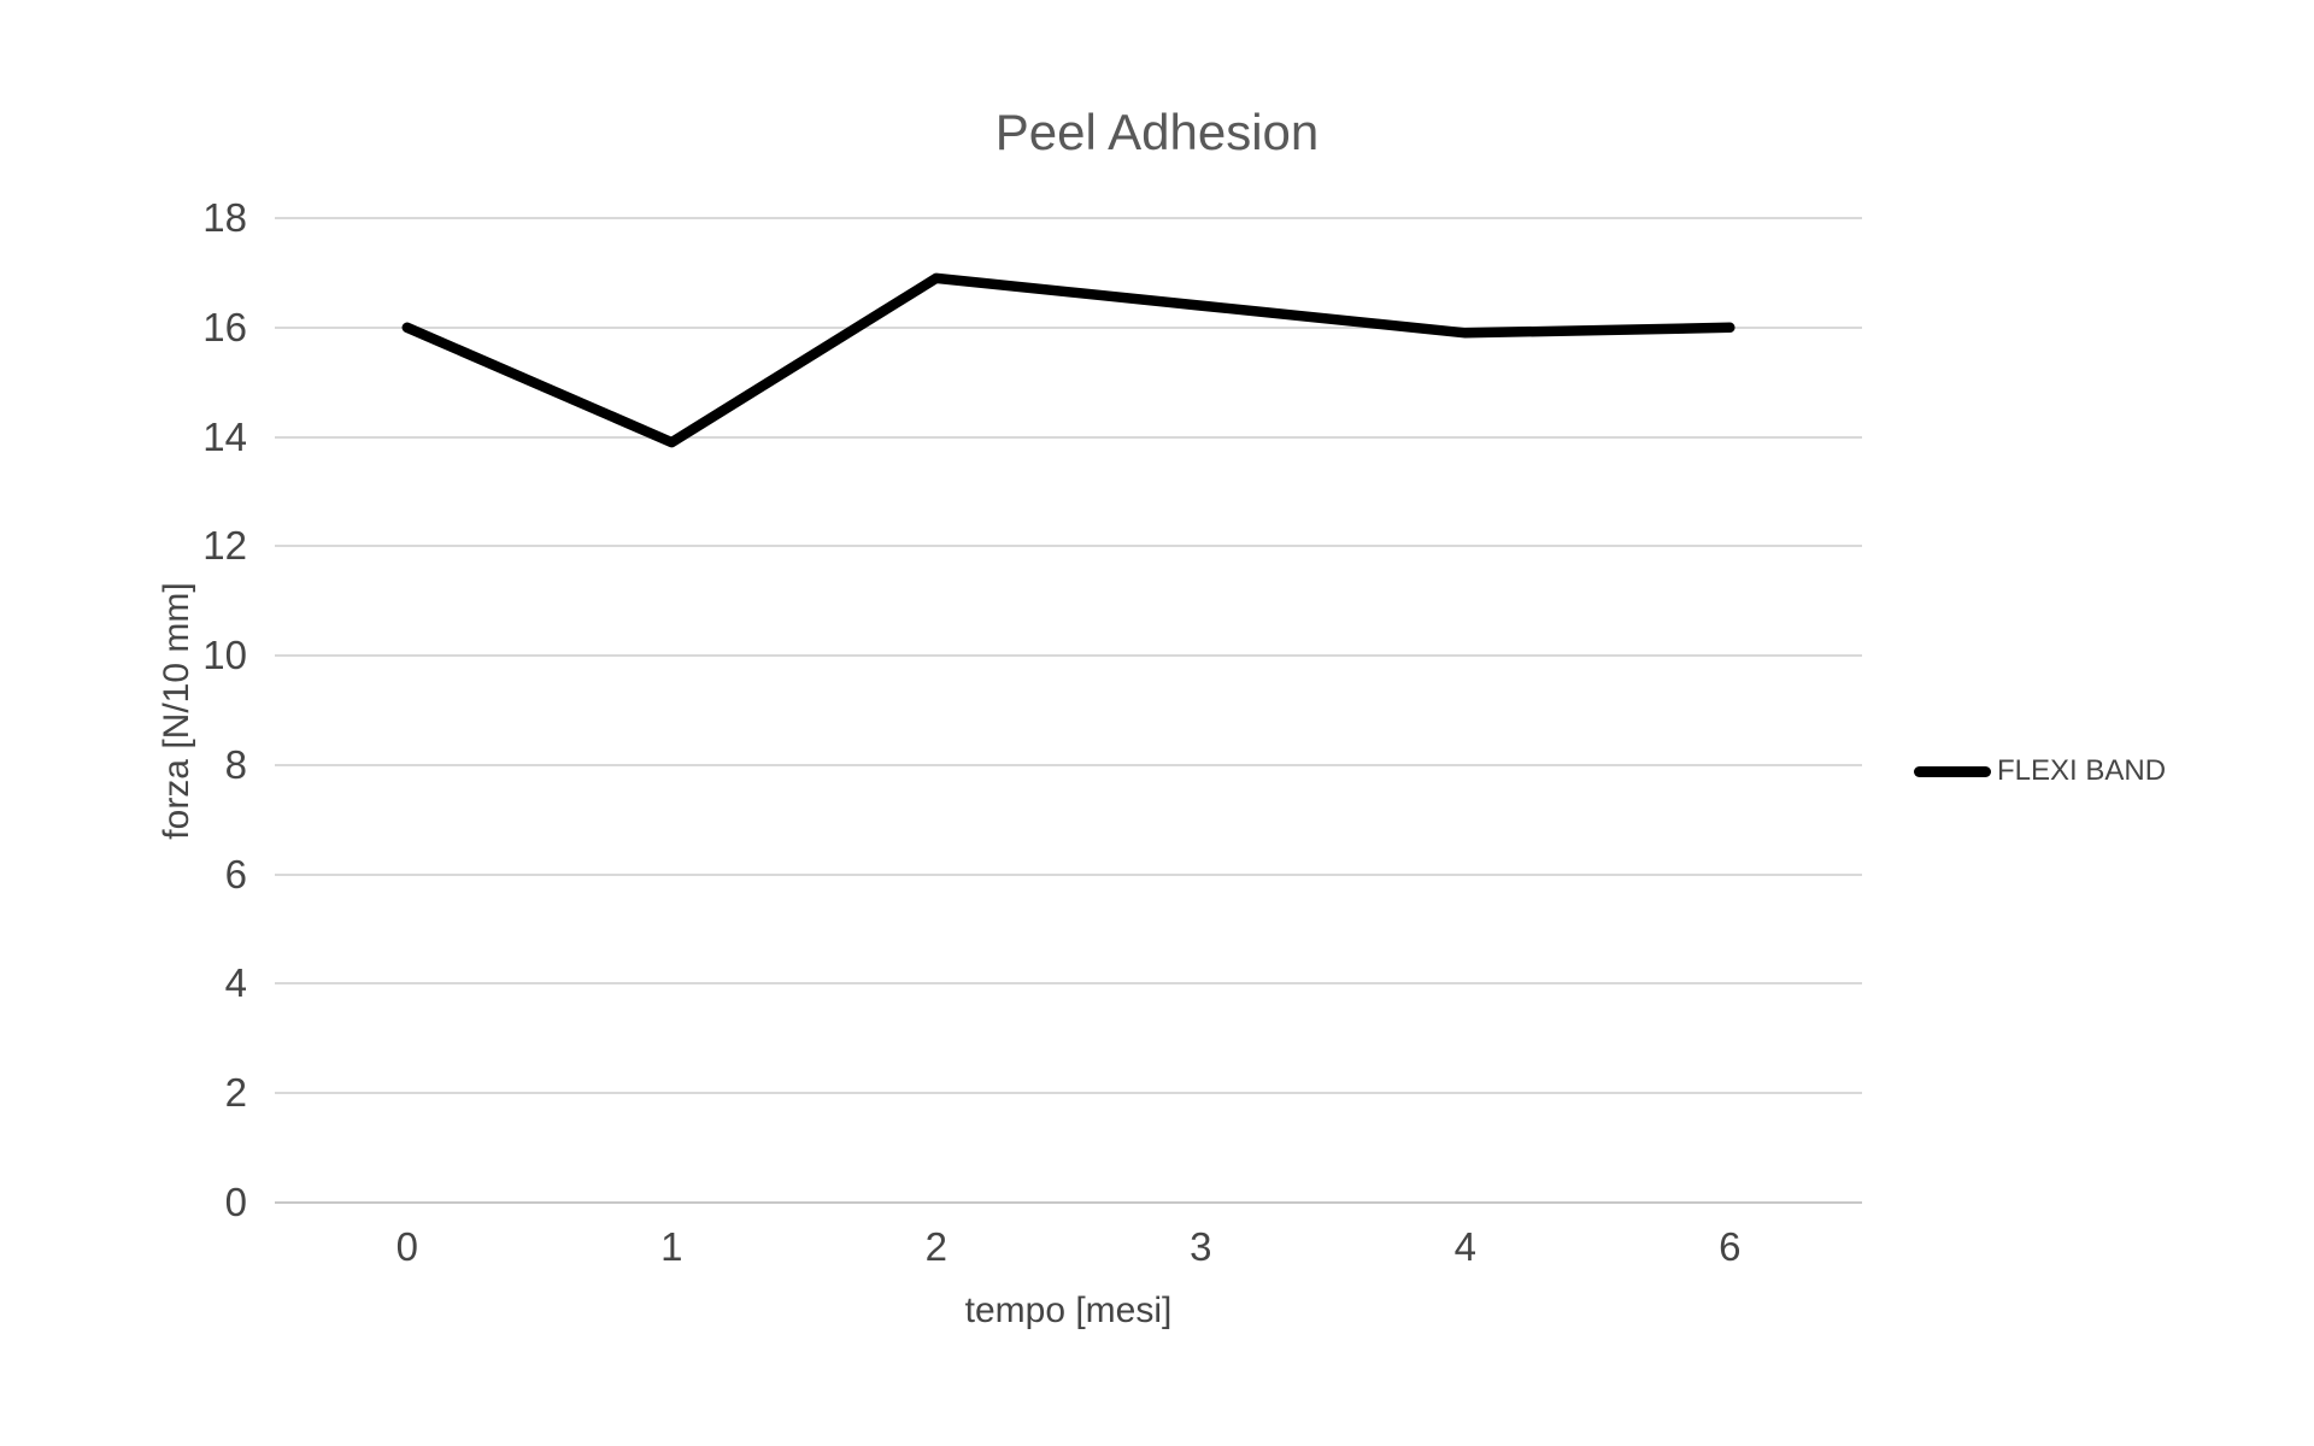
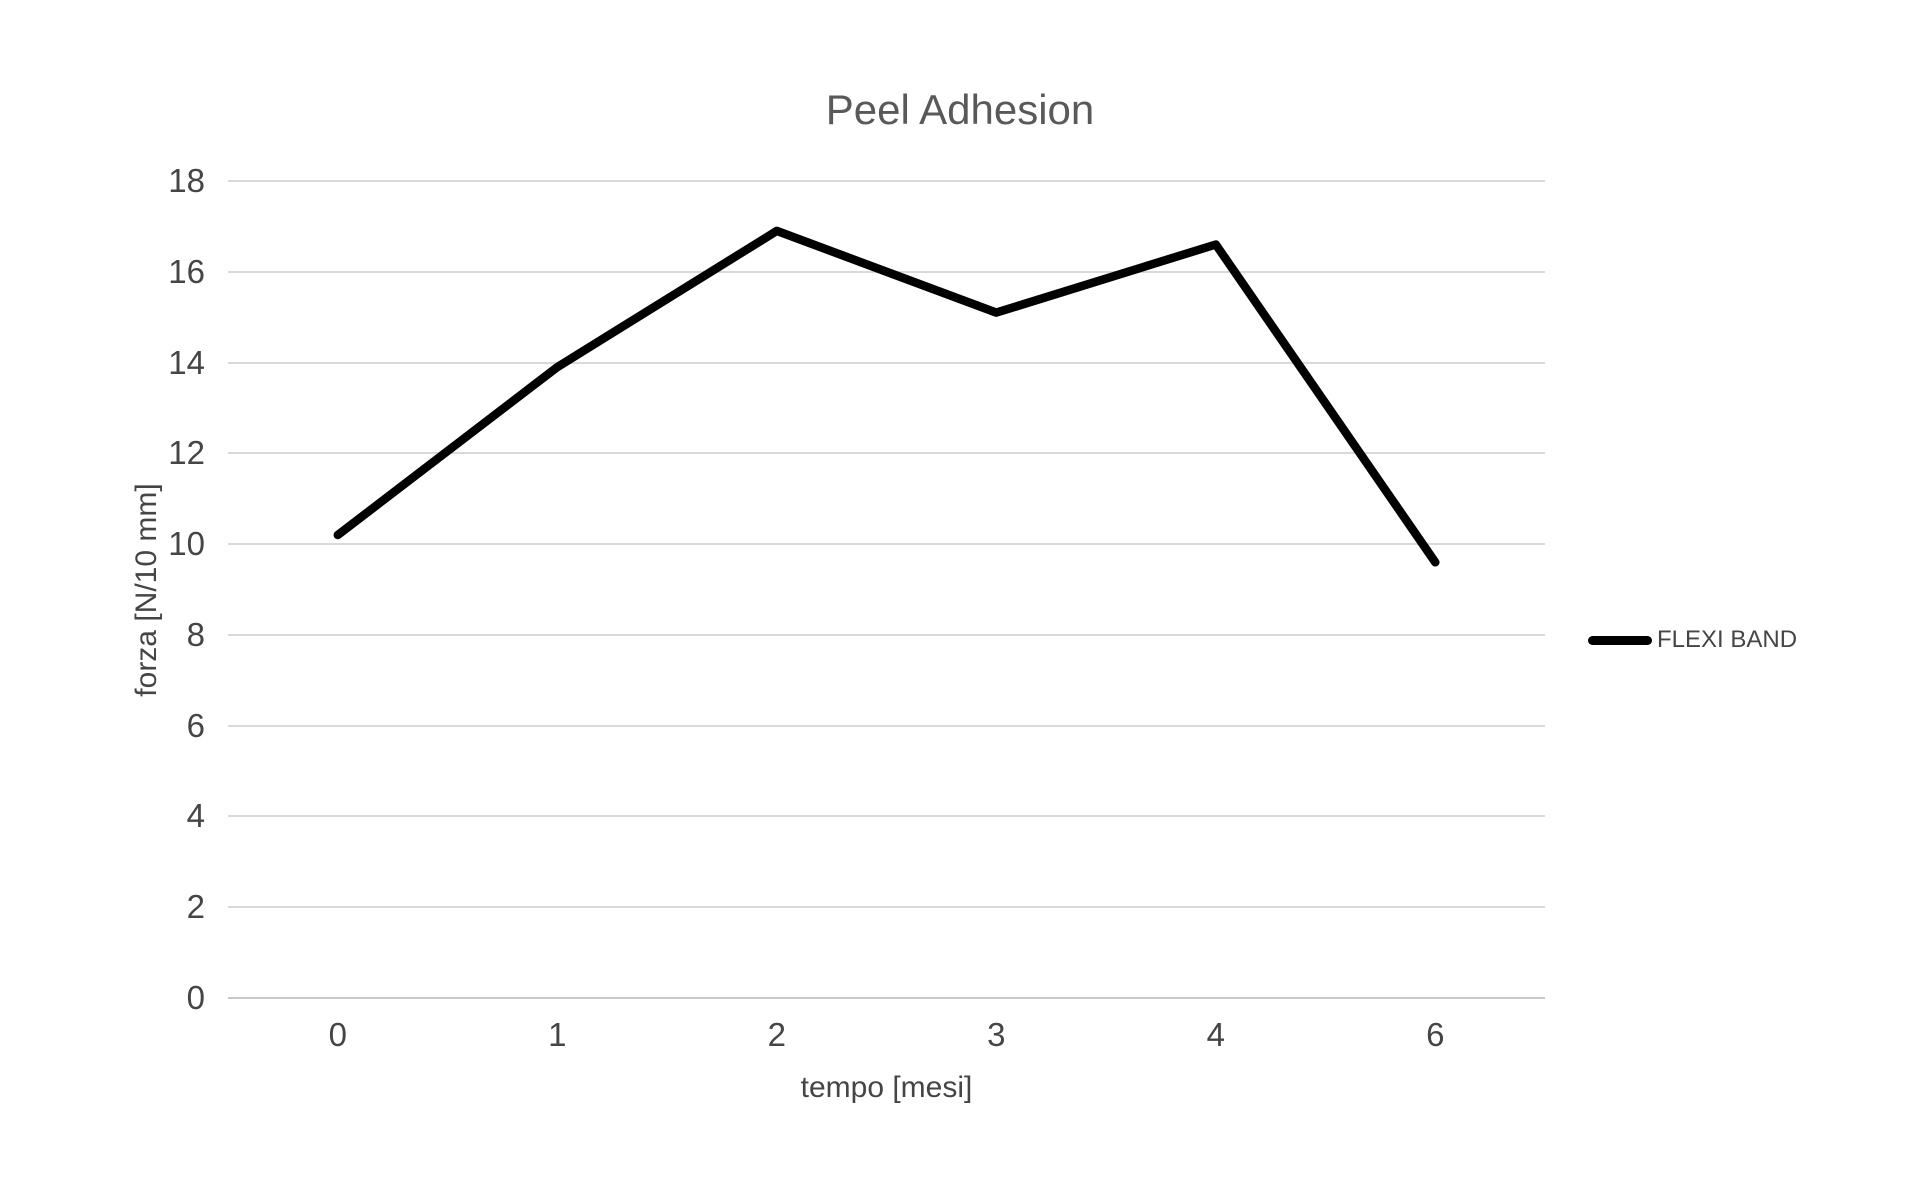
0: 16.0 -> 10.2
3: 16.4 -> 15.1
4: 15.9 -> 16.6
6: 16.0 -> 9.6
